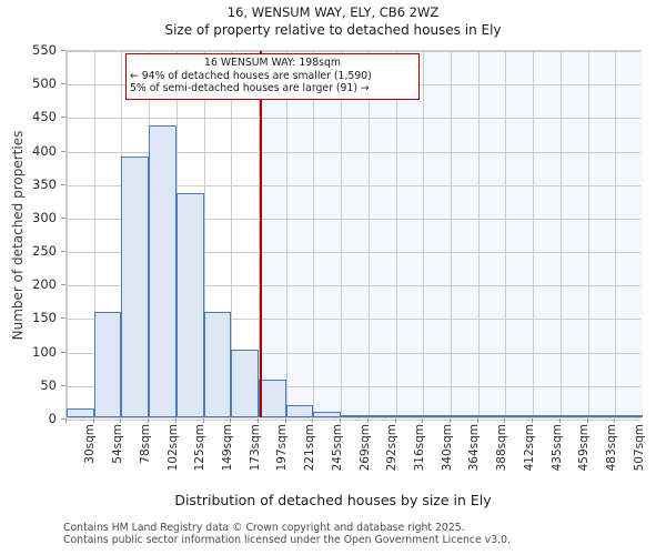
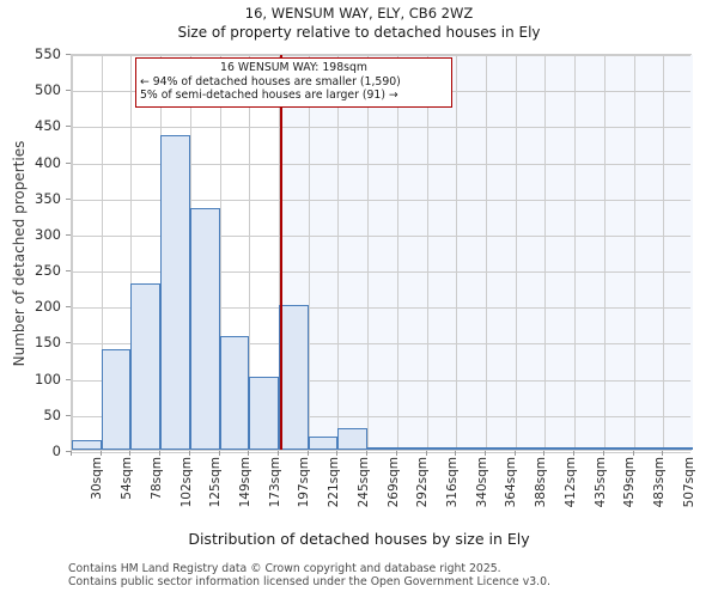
54sqm: 160 -> 140
78sqm: 390 -> 230
197sqm: 60 -> 200
245sqm: 10 -> 30
